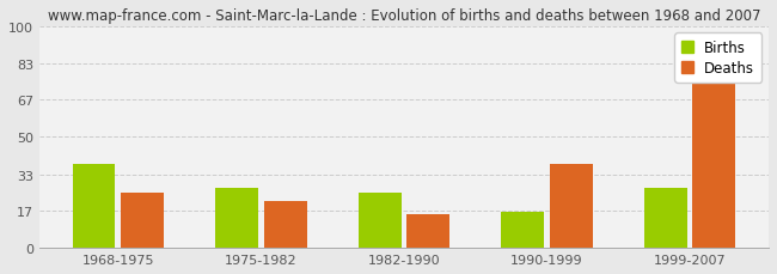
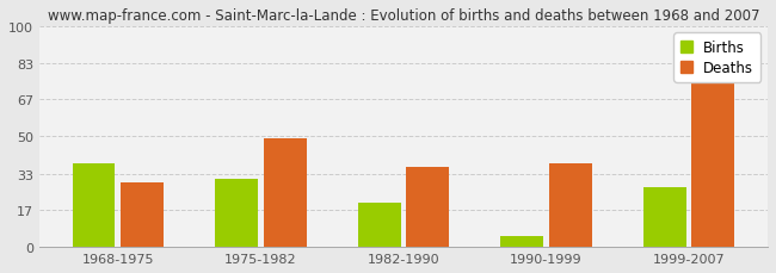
Deaths/1968-1975: 25 -> 29
Births/1975-1982: 27 -> 31
Deaths/1975-1982: 21 -> 49
Births/1982-1990: 25 -> 20
Deaths/1982-1990: 15 -> 36
Births/1990-1999: 16 -> 5
